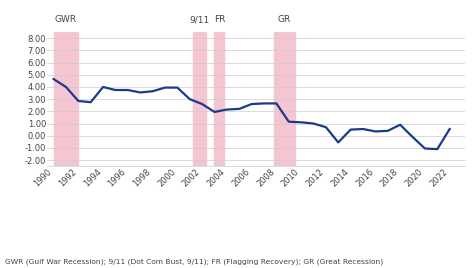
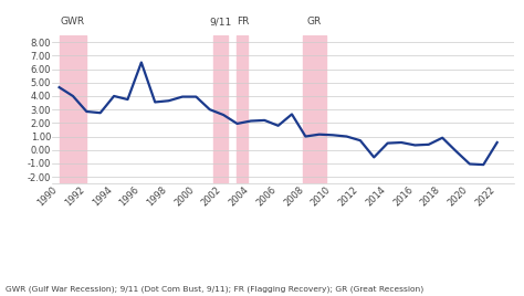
1996: 3.8 -> 6.5
2006: 2.6 -> 1.8
2008: 2.6 -> 1.0
